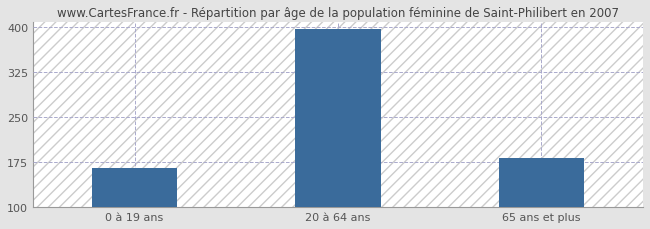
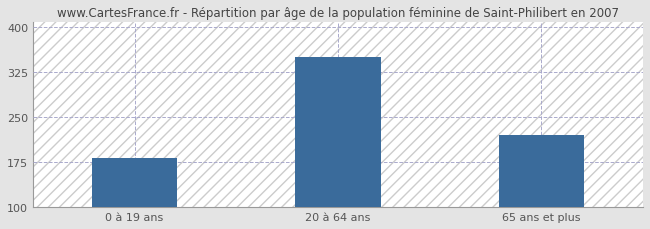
0 à 19 ans: 165 -> 182
20 à 64 ans: 397 -> 350
65 ans et plus: 182 -> 220
